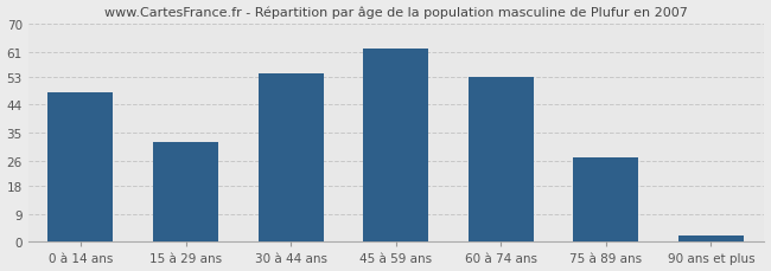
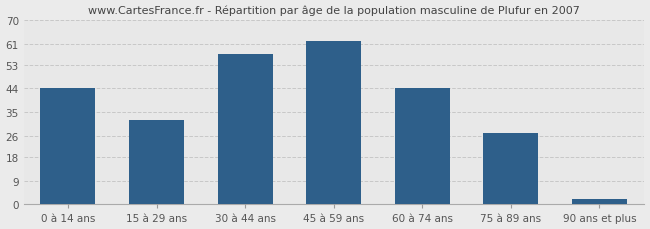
0 à 14 ans: 48 -> 44
30 à 44 ans: 54 -> 57
60 à 74 ans: 53 -> 44
